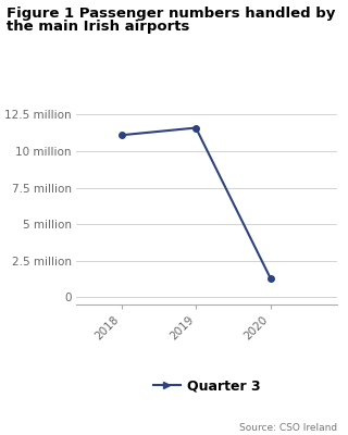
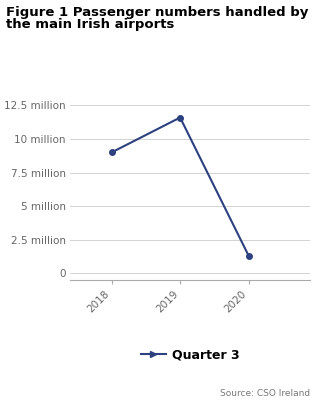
2018: 11.1 million -> 9.0 million
